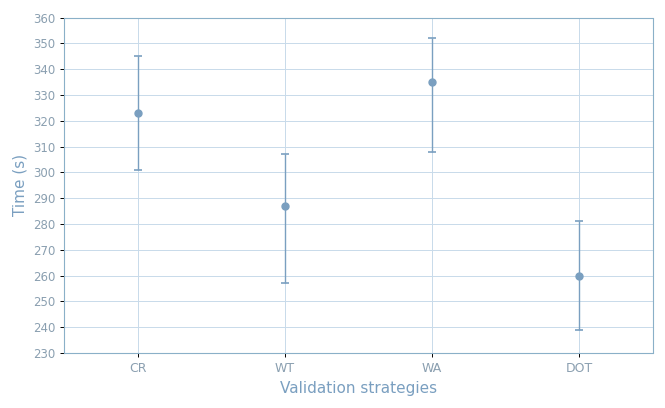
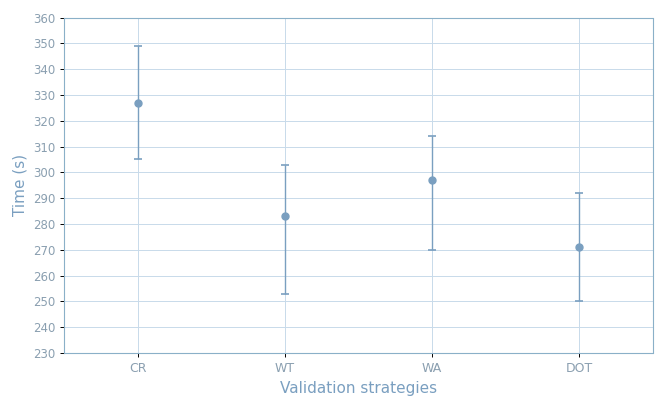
CR: 323 -> 327
WT: 287 -> 283
WA: 335 -> 297
DOT: 260 -> 271
